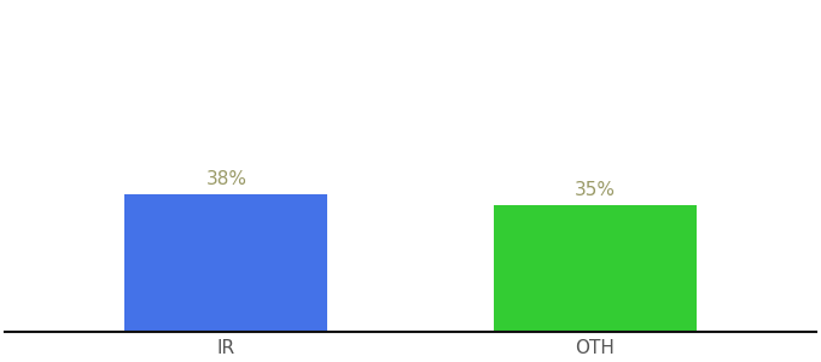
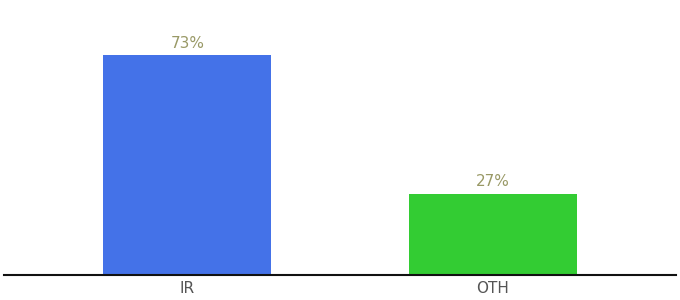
IR: 38% -> 73%
OTH: 35% -> 27%
